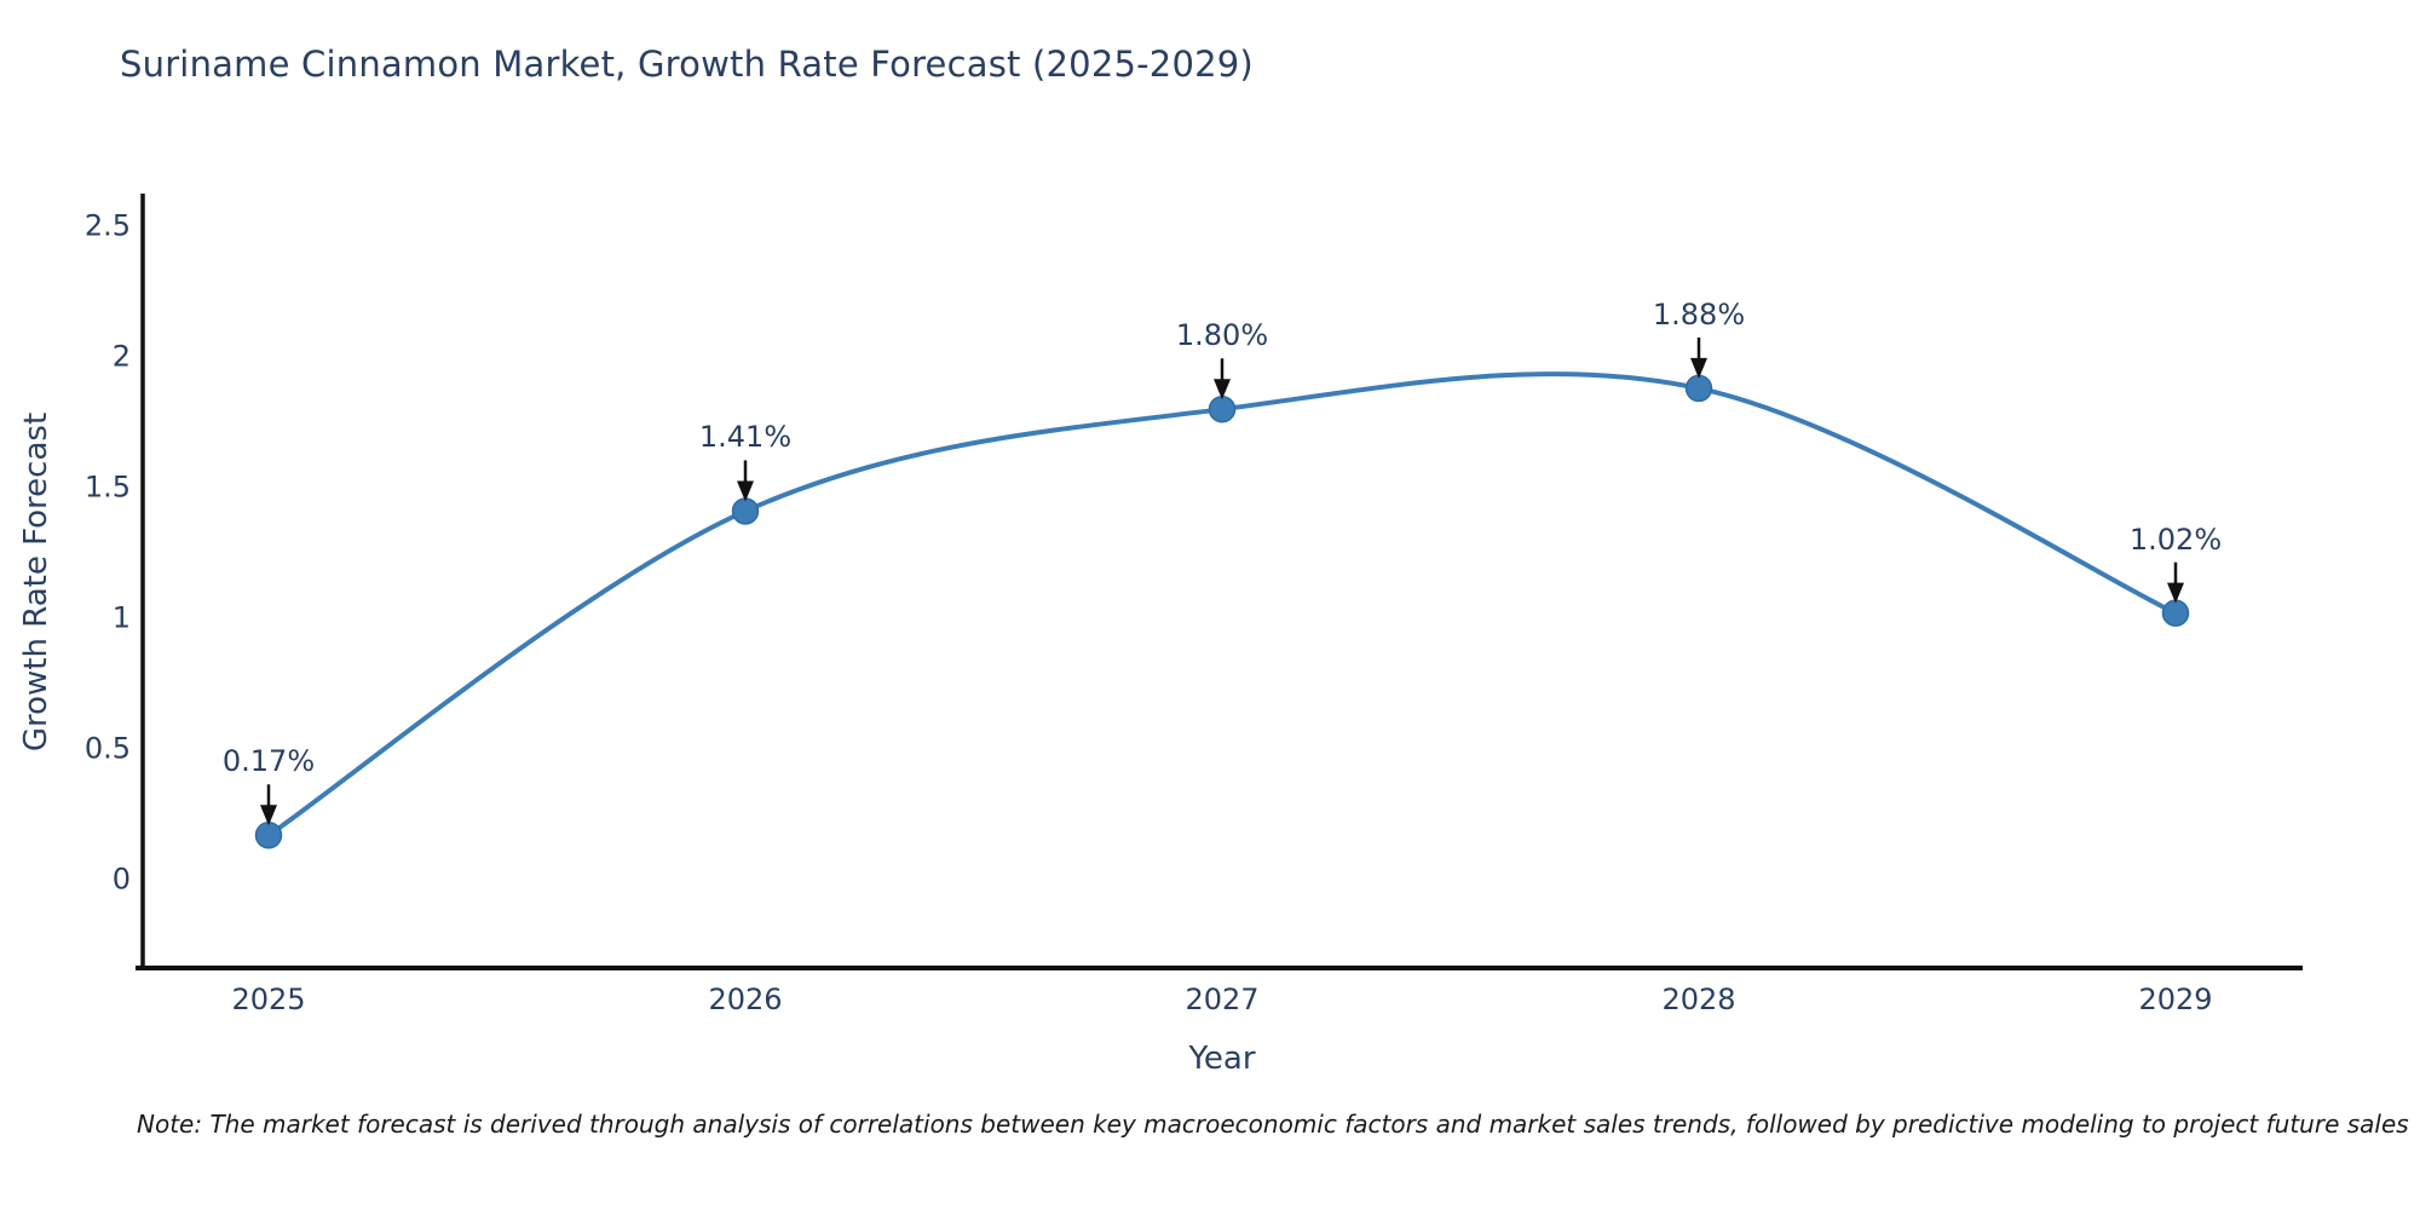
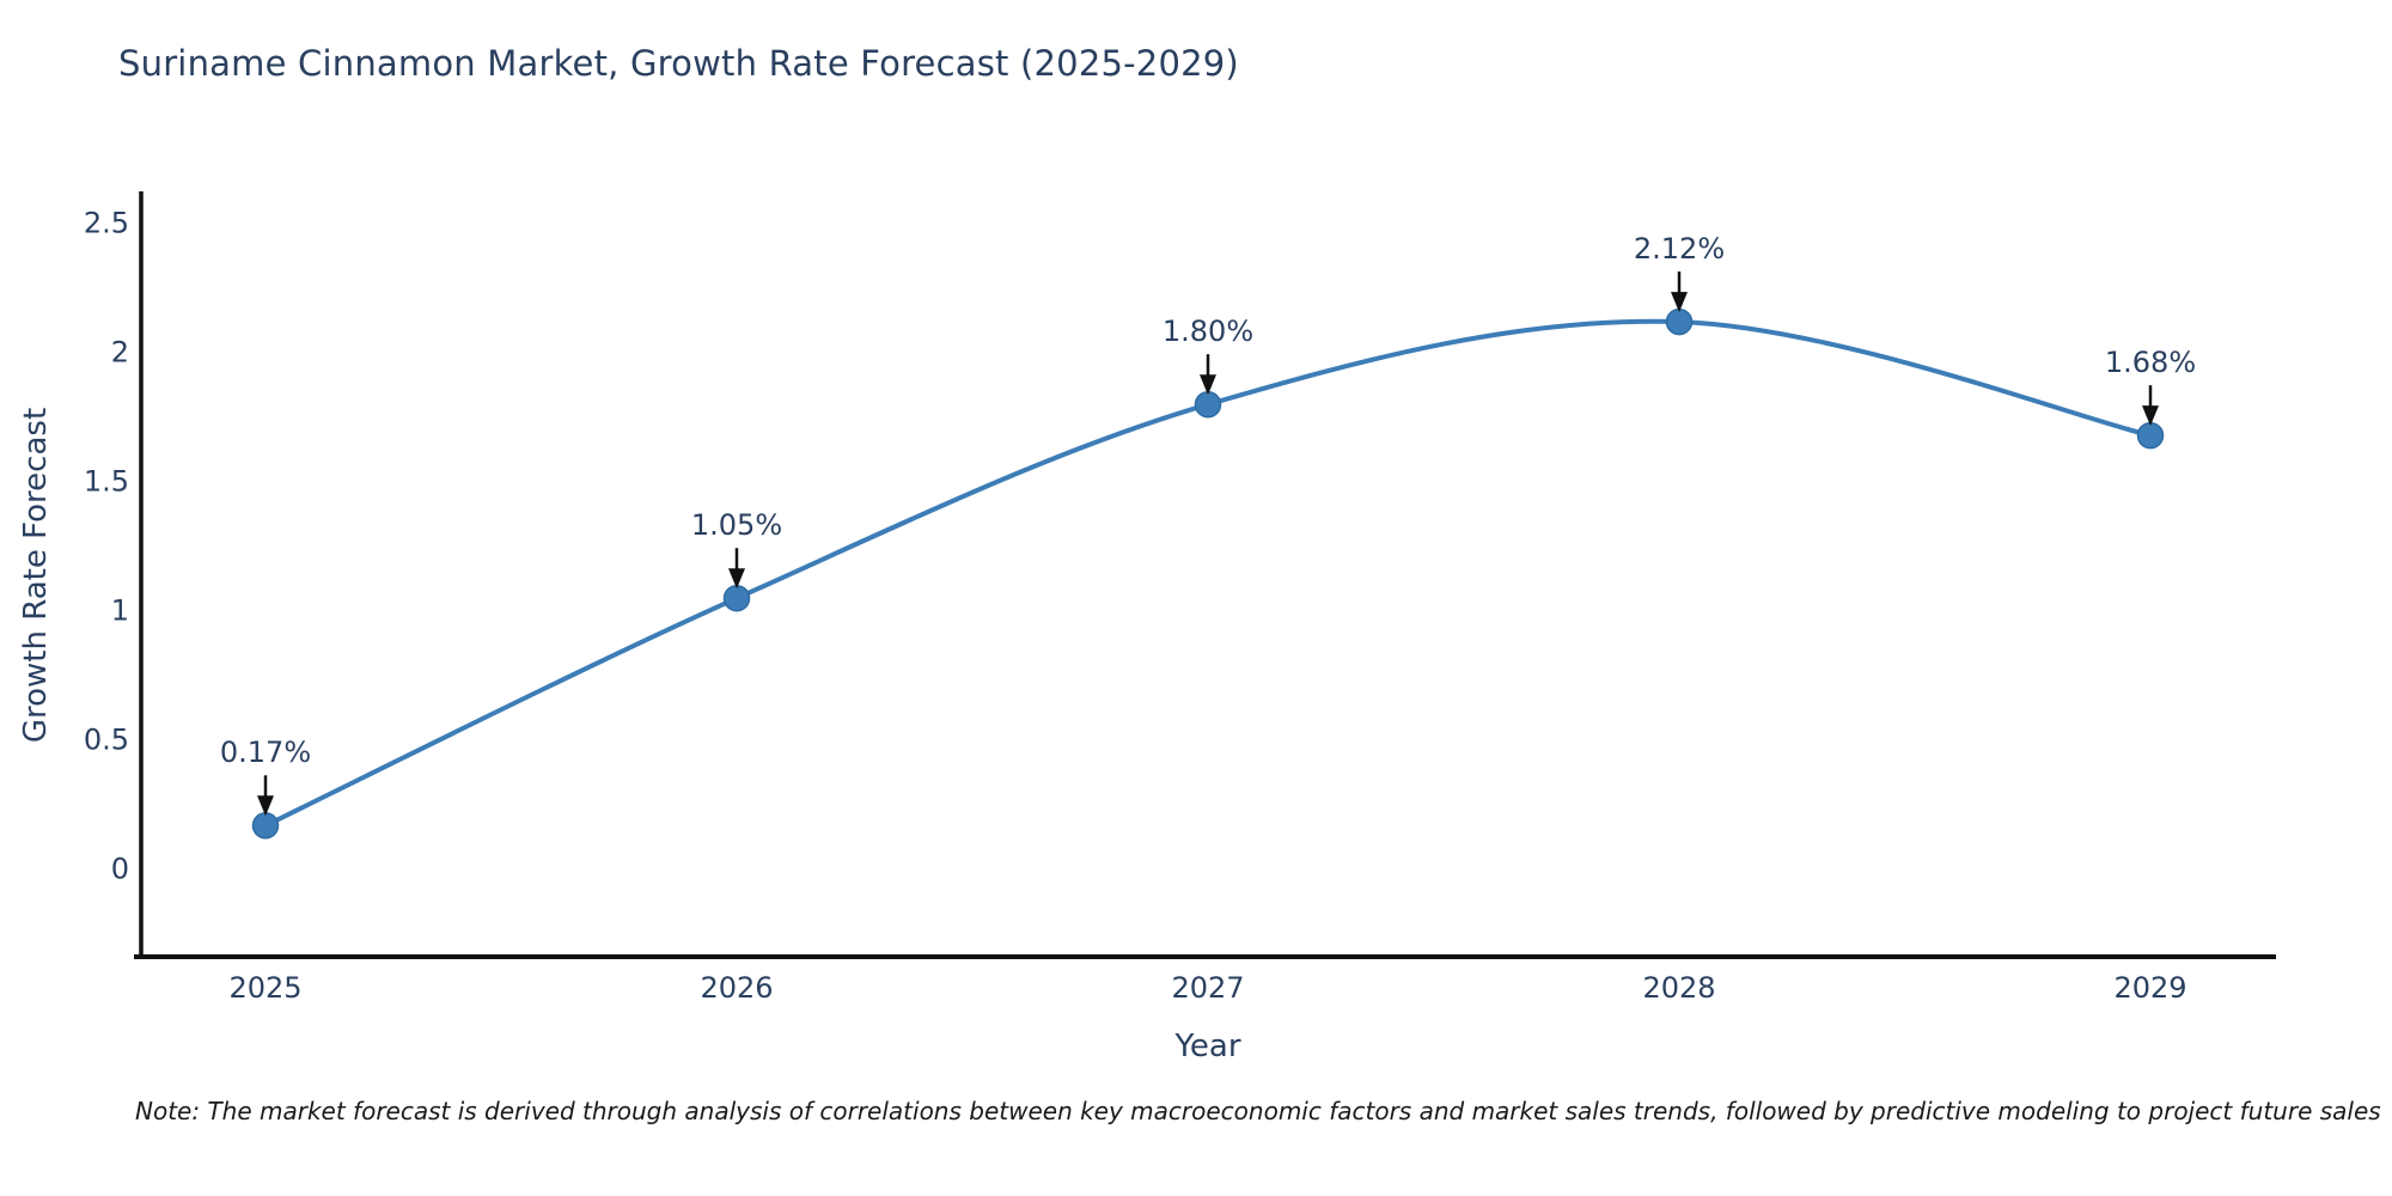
2026: 1.41% -> 1.05%
2028: 1.88% -> 2.12%
2029: 1.02% -> 1.68%
